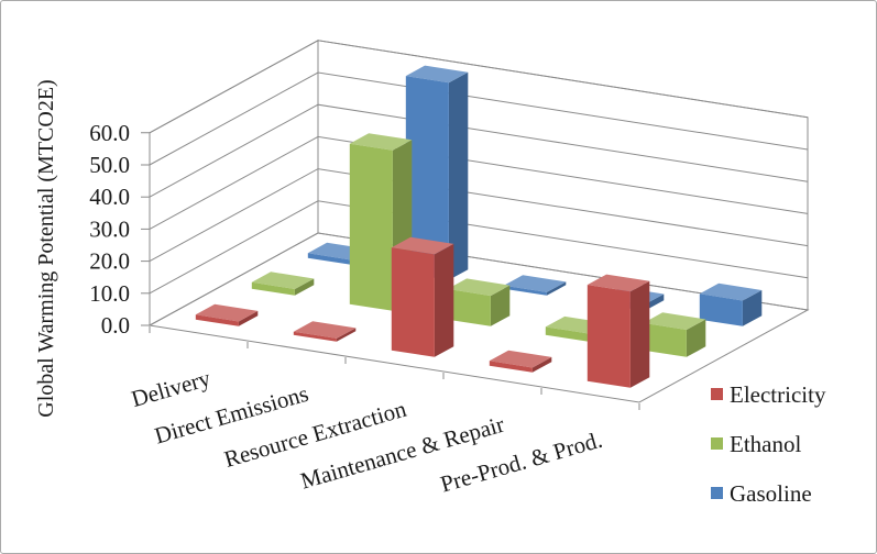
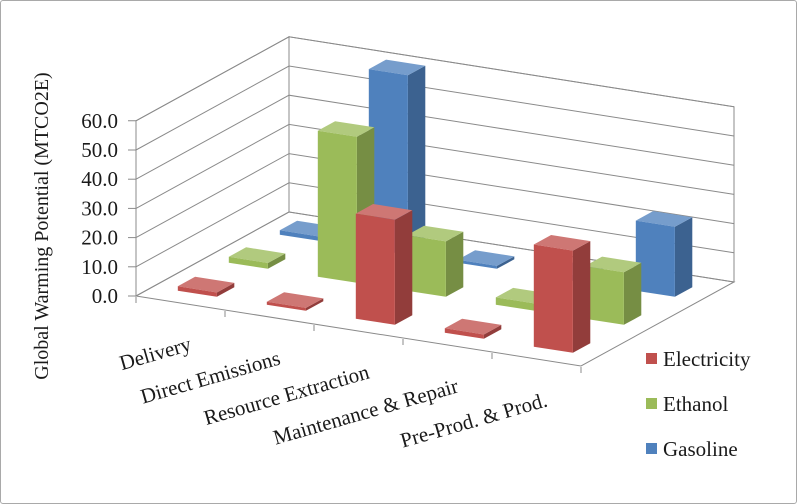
Electricity/Resource Extraction: 32 -> 36
Ethanol/Resource Extraction: 10 -> 19
Electricity/Pre-Prod. & Prod.: 30 -> 35
Ethanol/Pre-Prod. & Prod.: 8 -> 18
Gasoline/Pre-Prod. & Prod.: 8 -> 24
